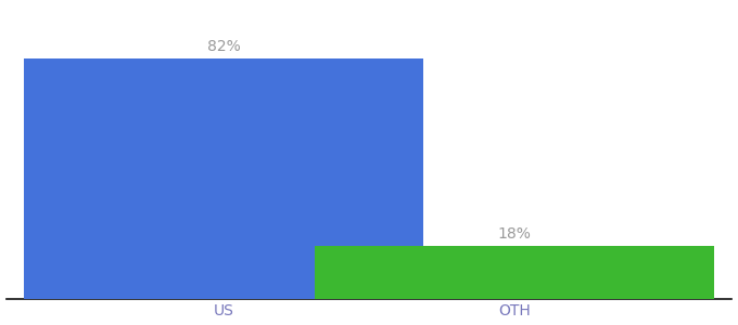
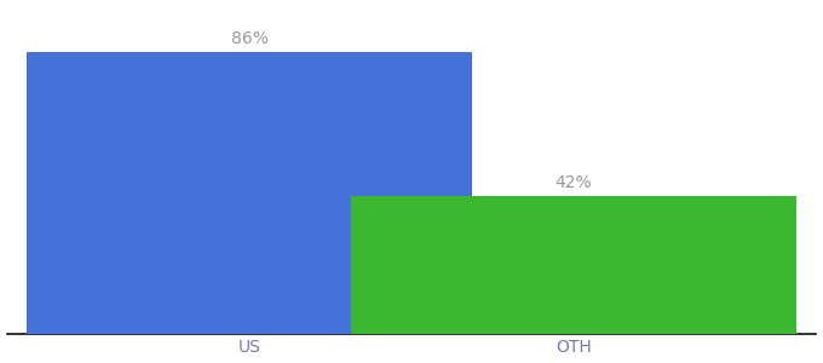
US: 82% -> 86%
OTH: 18% -> 42%
